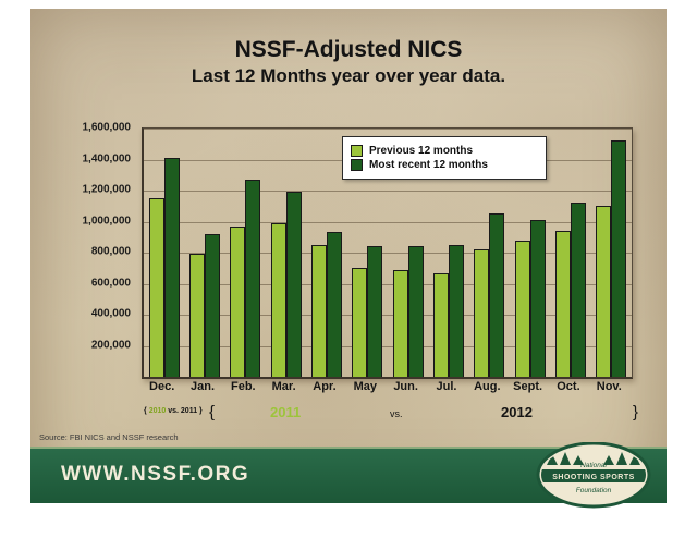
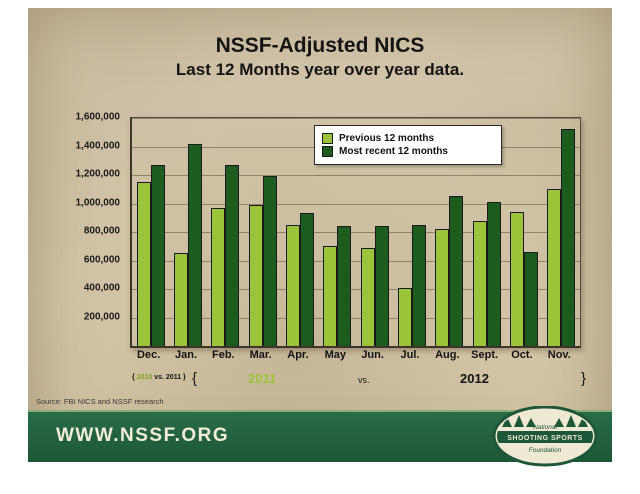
Most recent 12 months/Dec.: 1410000 -> 1270000
Previous 12 months/Jan.: 790000 -> 650000
Most recent 12 months/Jan.: 920000 -> 1420000
Previous 12 months/Jul.: 670000 -> 410000
Most recent 12 months/Oct.: 1120000 -> 660000
